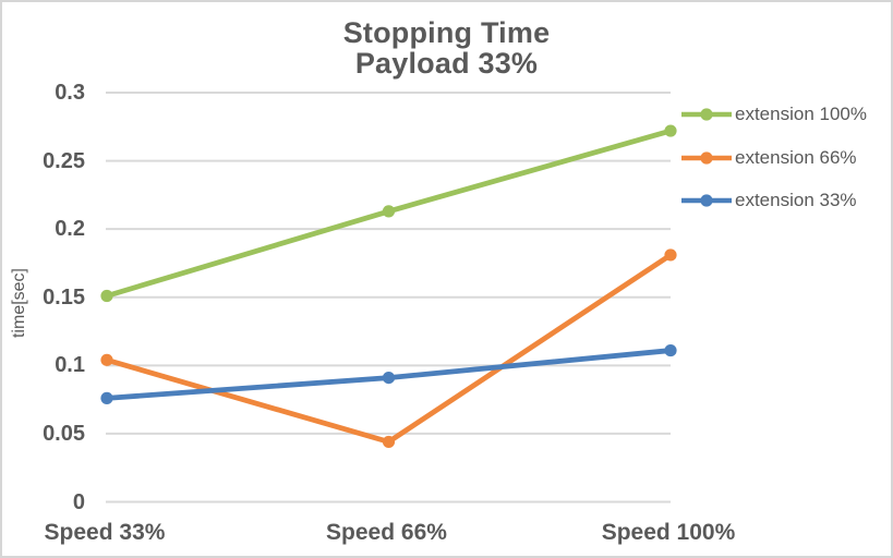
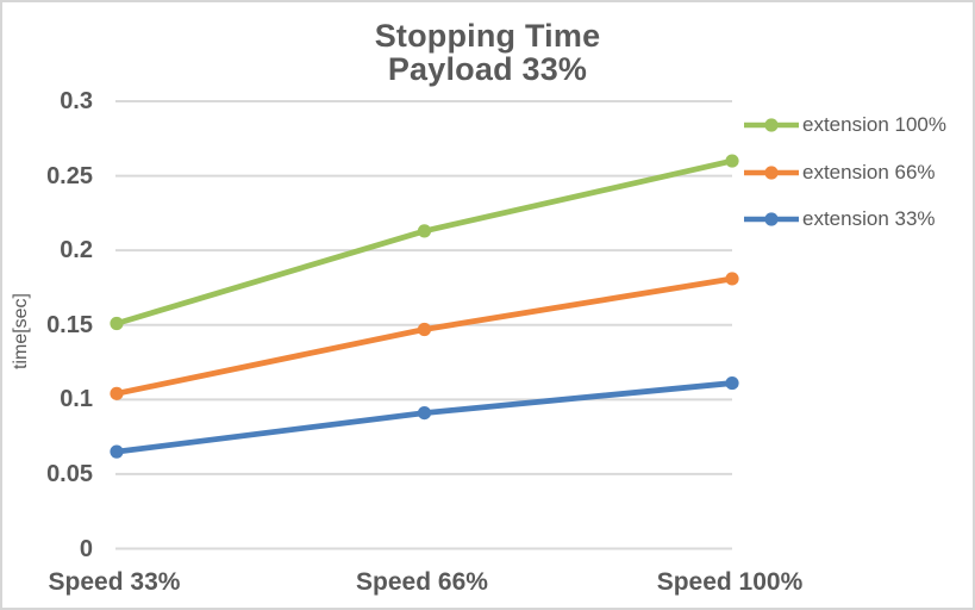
extension 33%/Speed 33%: 0.076 -> 0.065
extension 66%/Speed 66%: 0.044 -> 0.147
extension 100%/Speed 100%: 0.272 -> 0.260
